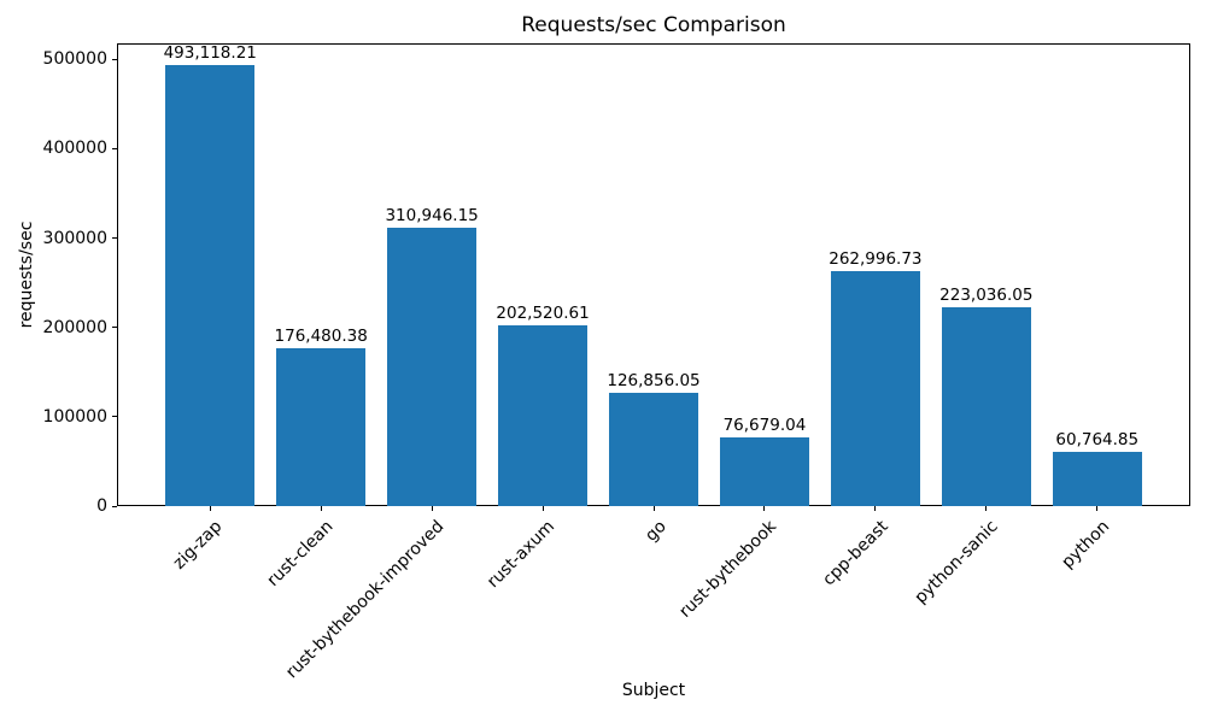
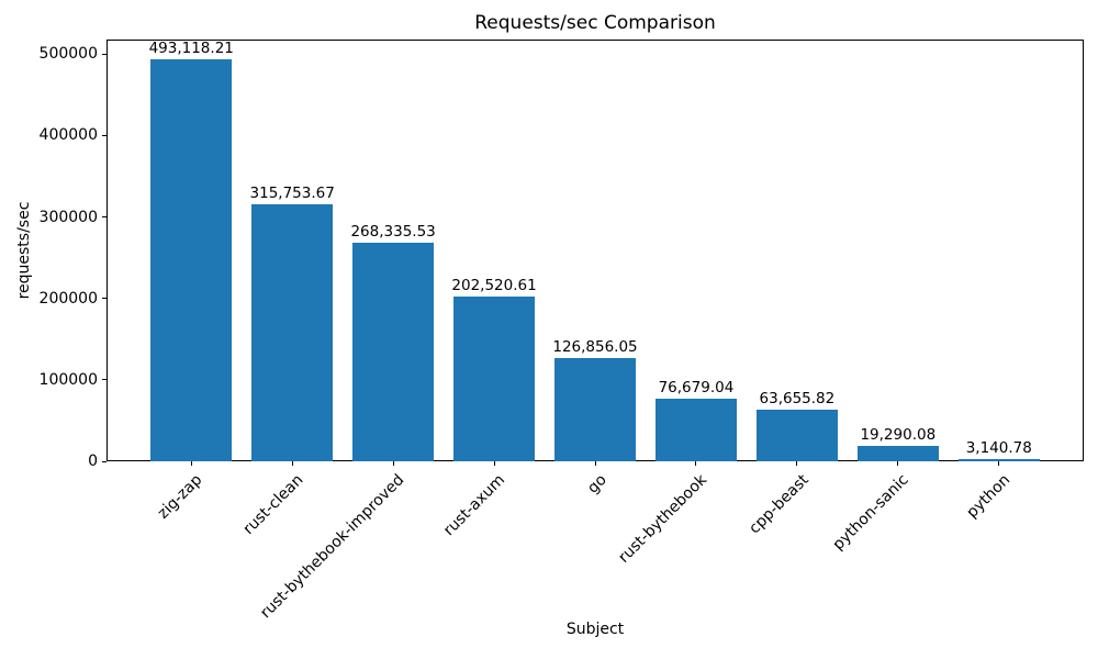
rust-clean: 176,480.38 -> 315,753.67
rust-bythebook-improved: 310,946.15 -> 268,335.53
cpp-beast: 262,996.73 -> 63,655.82
python-sanic: 223,036.05 -> 19,290.08
python: 60,764.85 -> 3,140.78
